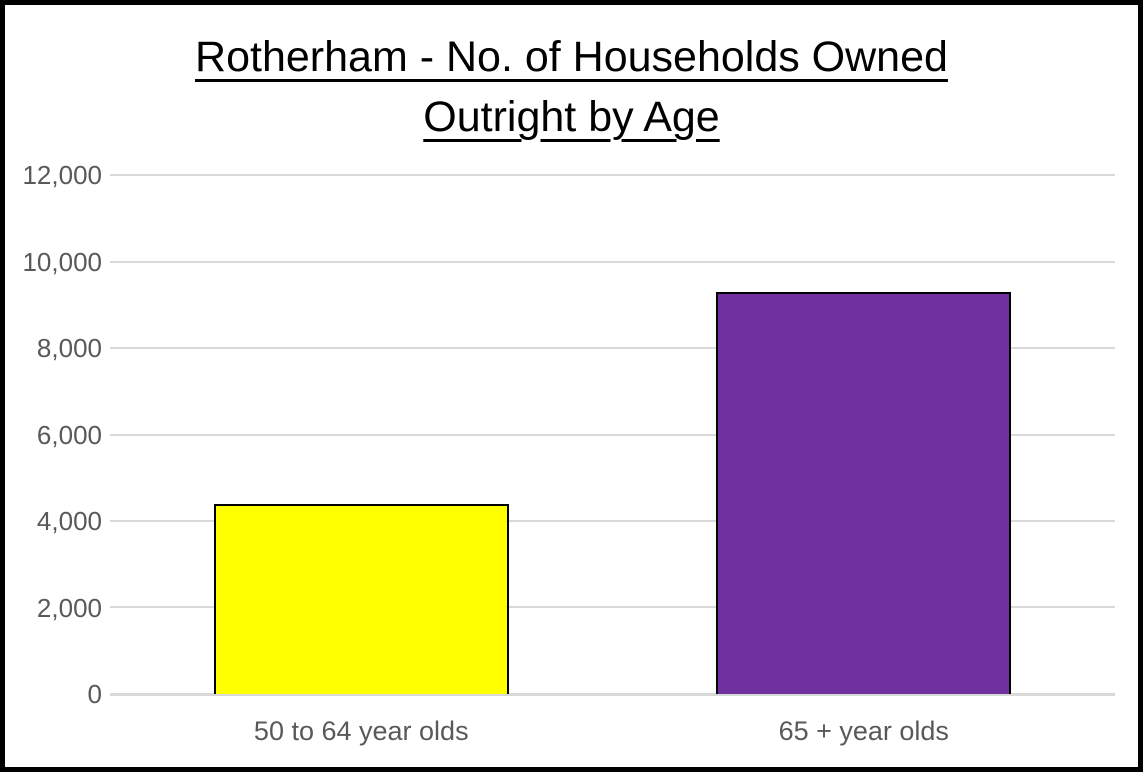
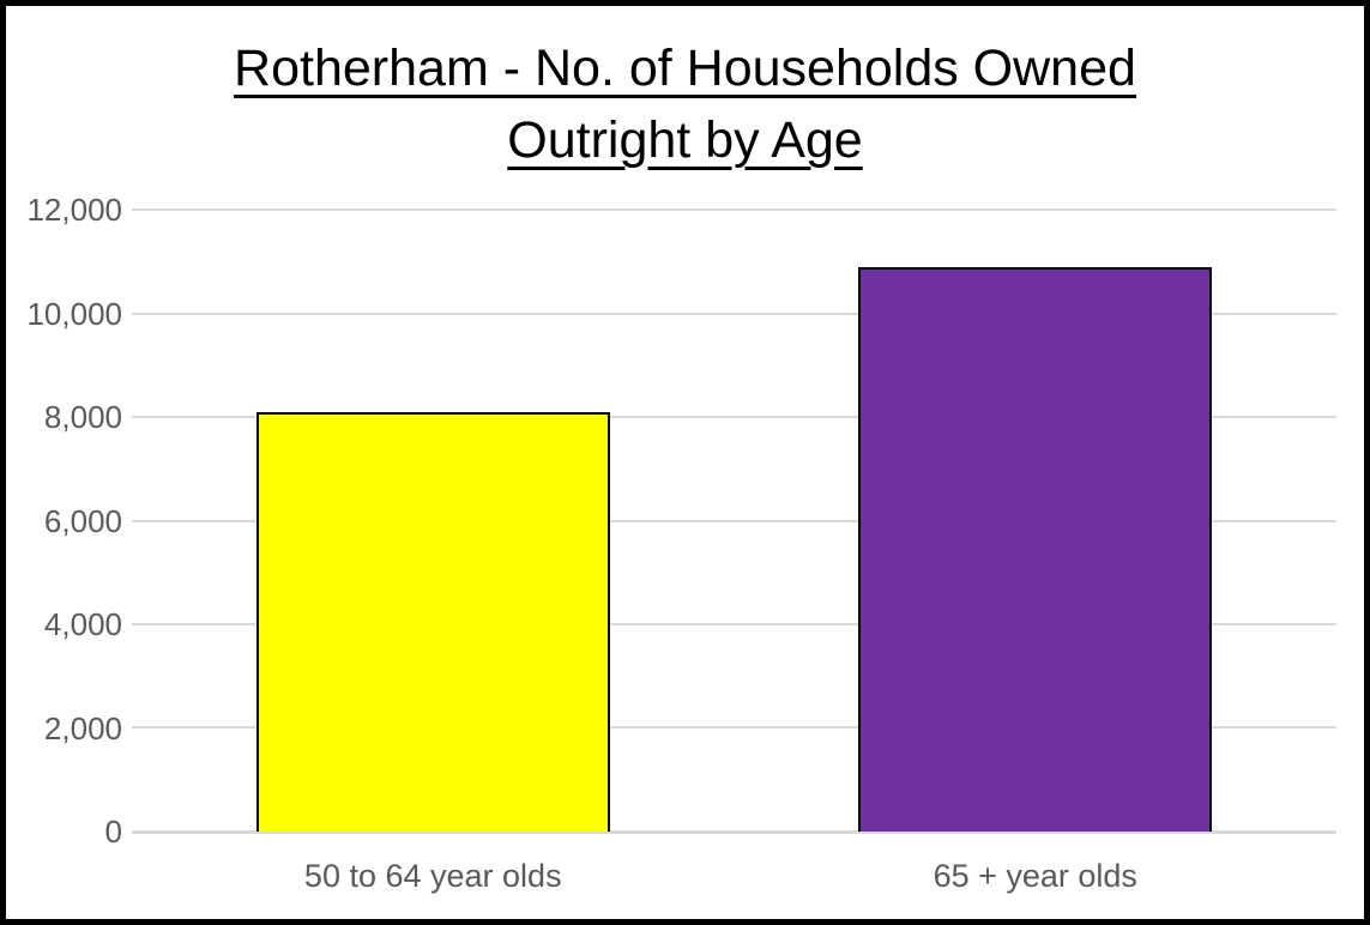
50 to 64 year olds: 4400 -> 8100
65 + year olds: 9300 -> 10900
